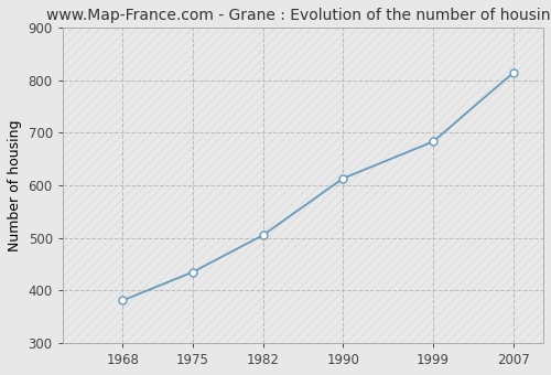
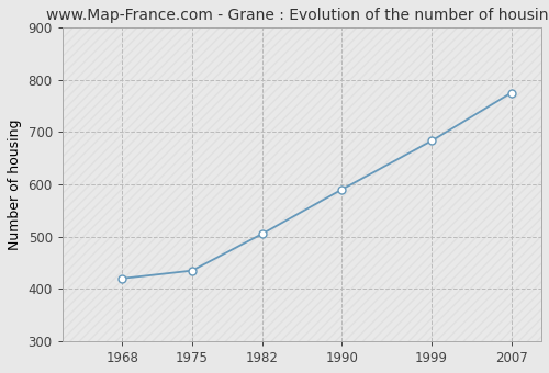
1968: 381 -> 420
1990: 613 -> 590
2007: 814 -> 775
